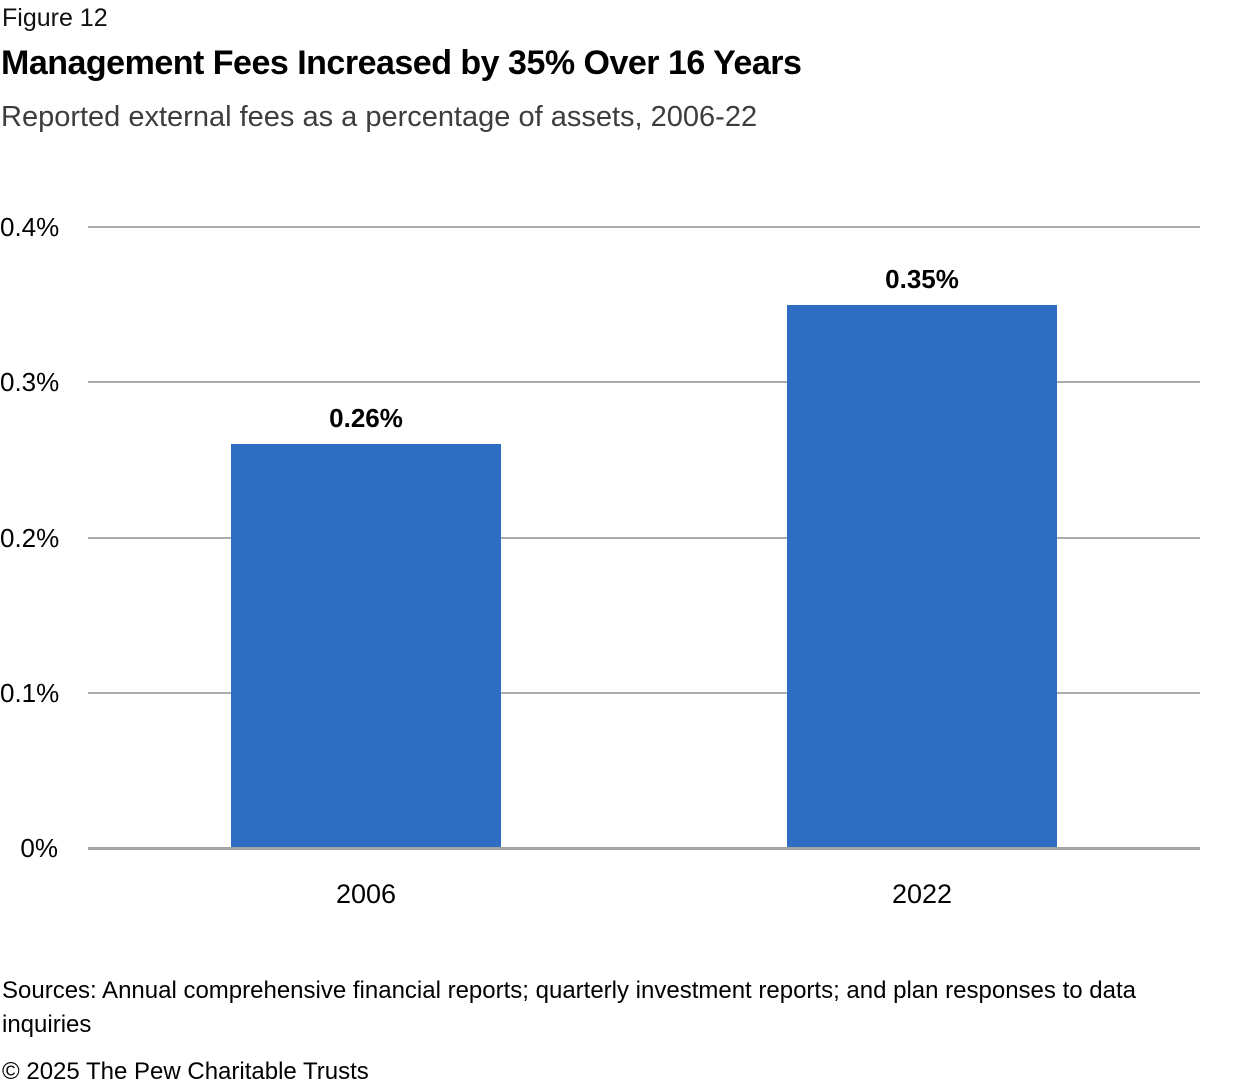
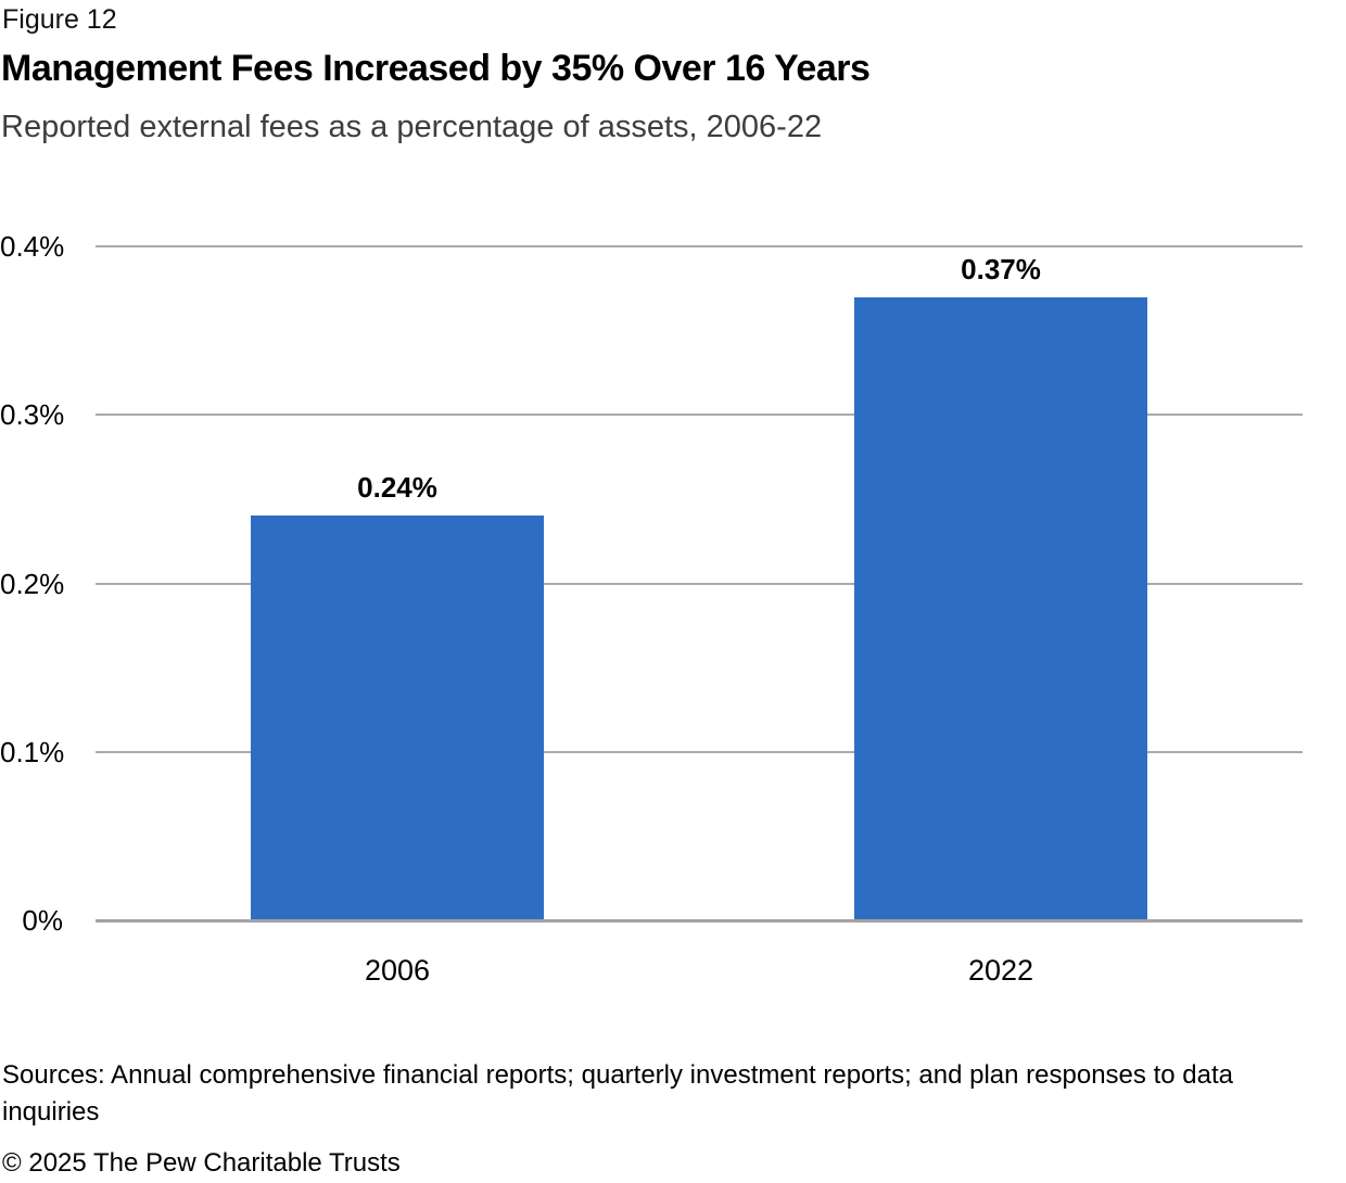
2006: 0.26% -> 0.24%
2022: 0.35% -> 0.37%
